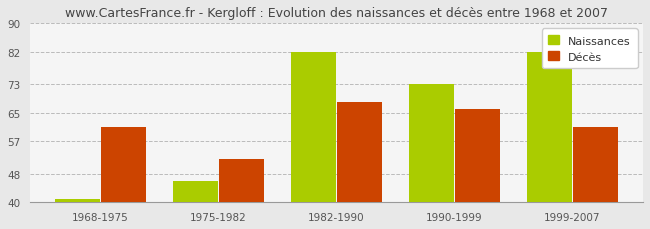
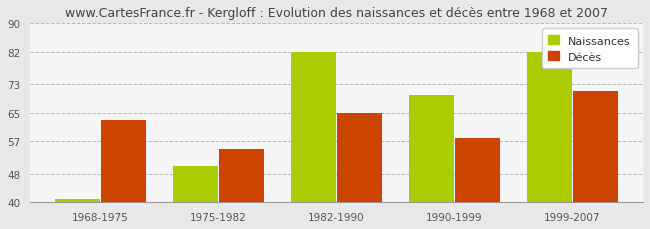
Décès/1968-1975: 61 -> 63
Naissances/1975-1982: 46 -> 50
Décès/1975-1982: 52 -> 55
Décès/1982-1990: 68 -> 65
Naissances/1990-1999: 73 -> 70
Décès/1990-1999: 66 -> 58
Décès/1999-2007: 61 -> 71
